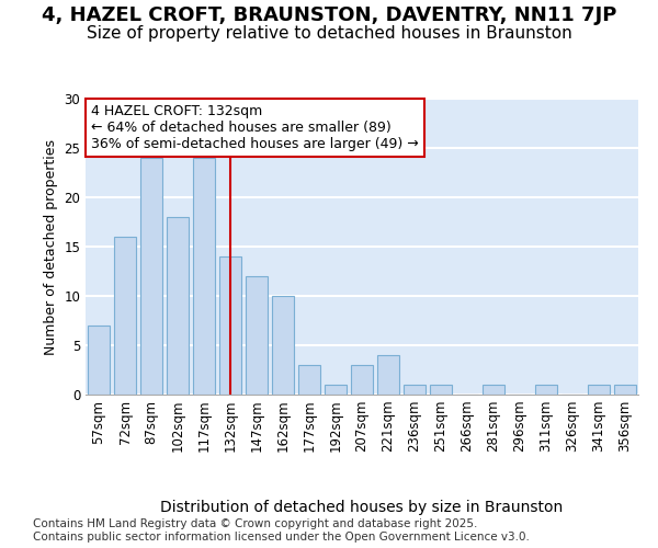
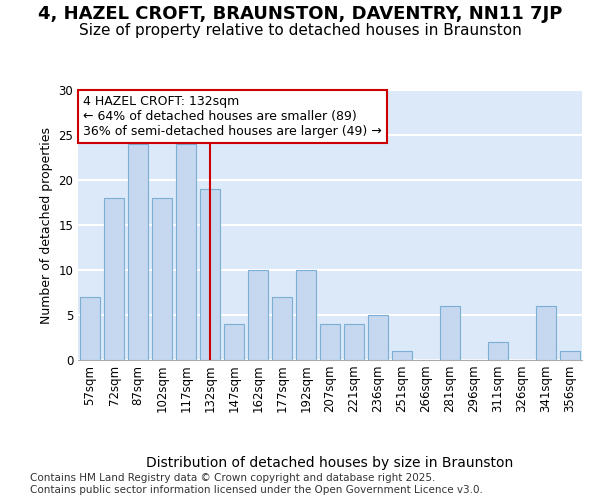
72sqm: 16 -> 18
132sqm: 14 -> 19
147sqm: 12 -> 4
177sqm: 3 -> 7
192sqm: 1 -> 10
207sqm: 3 -> 4
236sqm: 1 -> 5
281sqm: 1 -> 6
311sqm: 1 -> 2
341sqm: 1 -> 6
